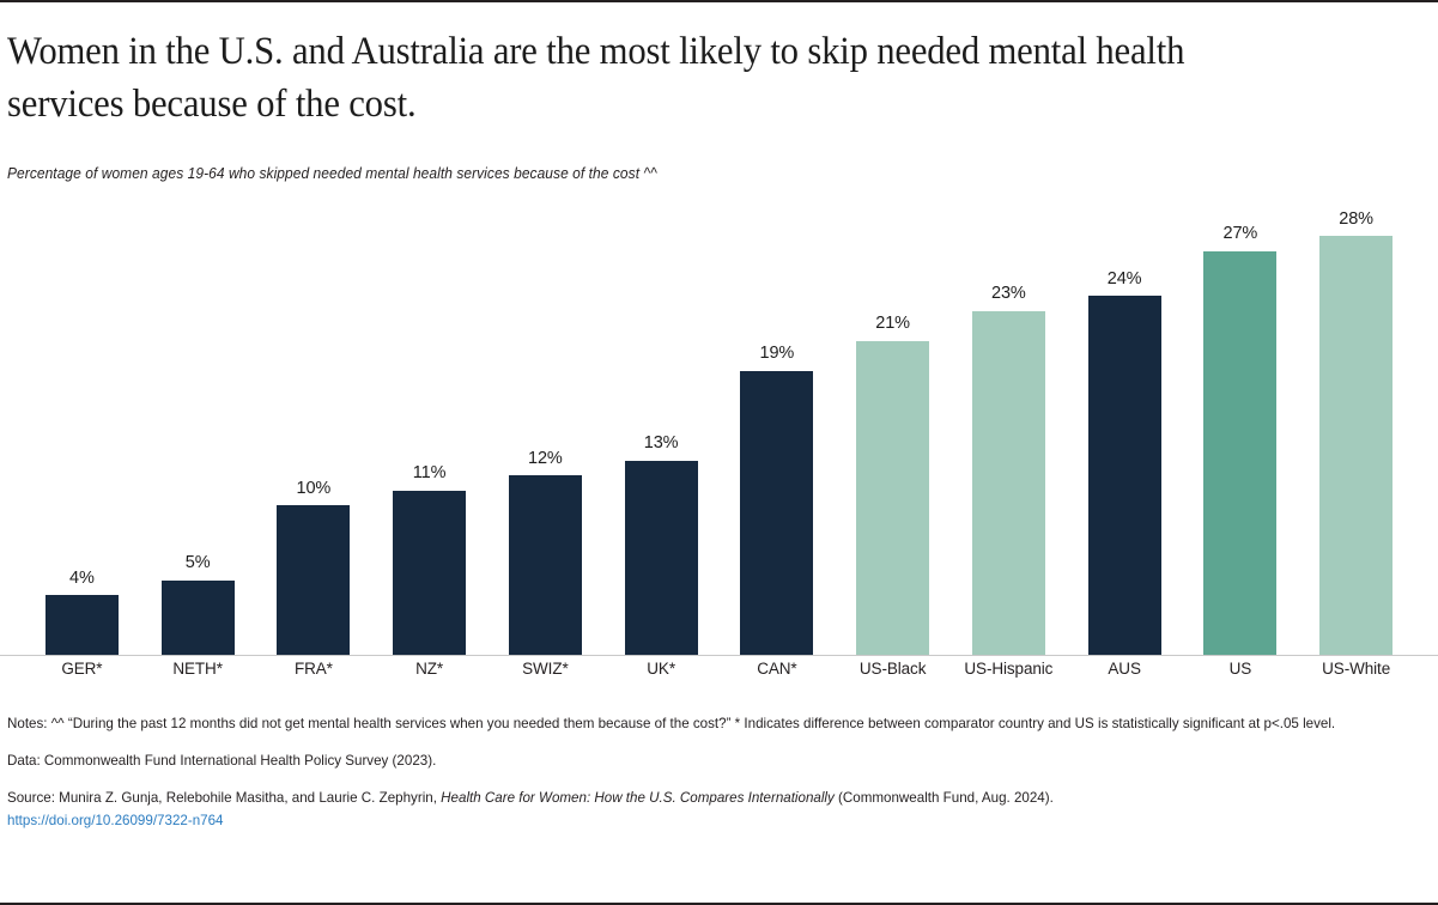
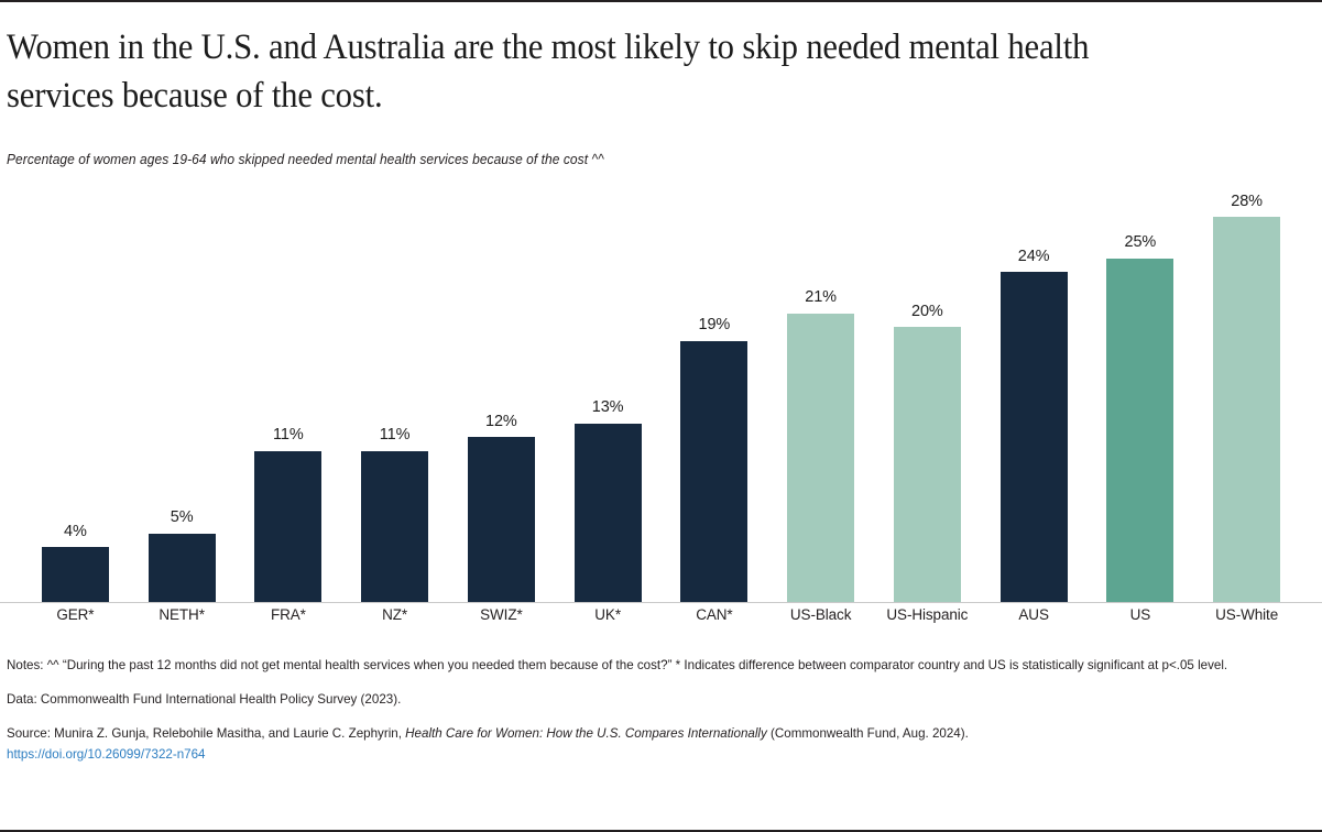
FRA*: 10% -> 11%
US-Hispanic: 23% -> 20%
US: 27% -> 25%
